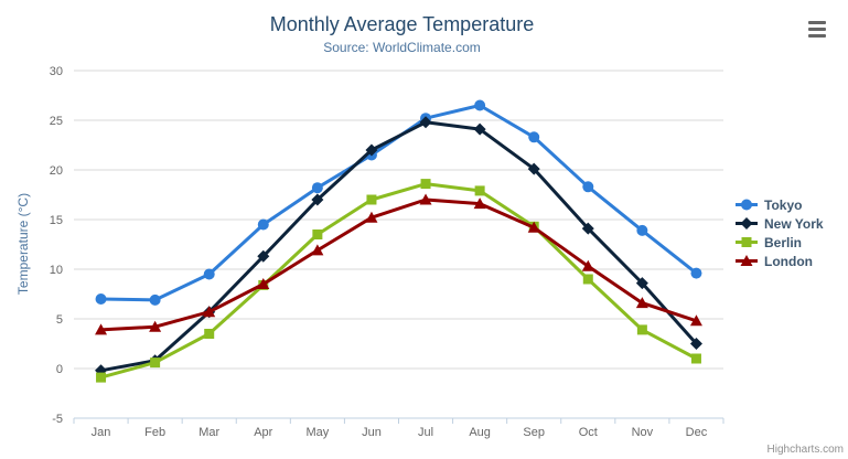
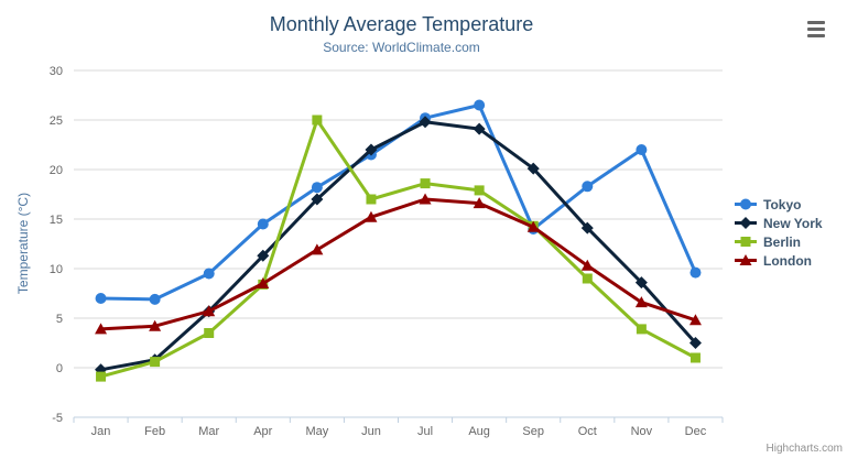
Berlin/May: 14 -> 25
Tokyo/Sep: 23 -> 14
Tokyo/Nov: 14 -> 22
